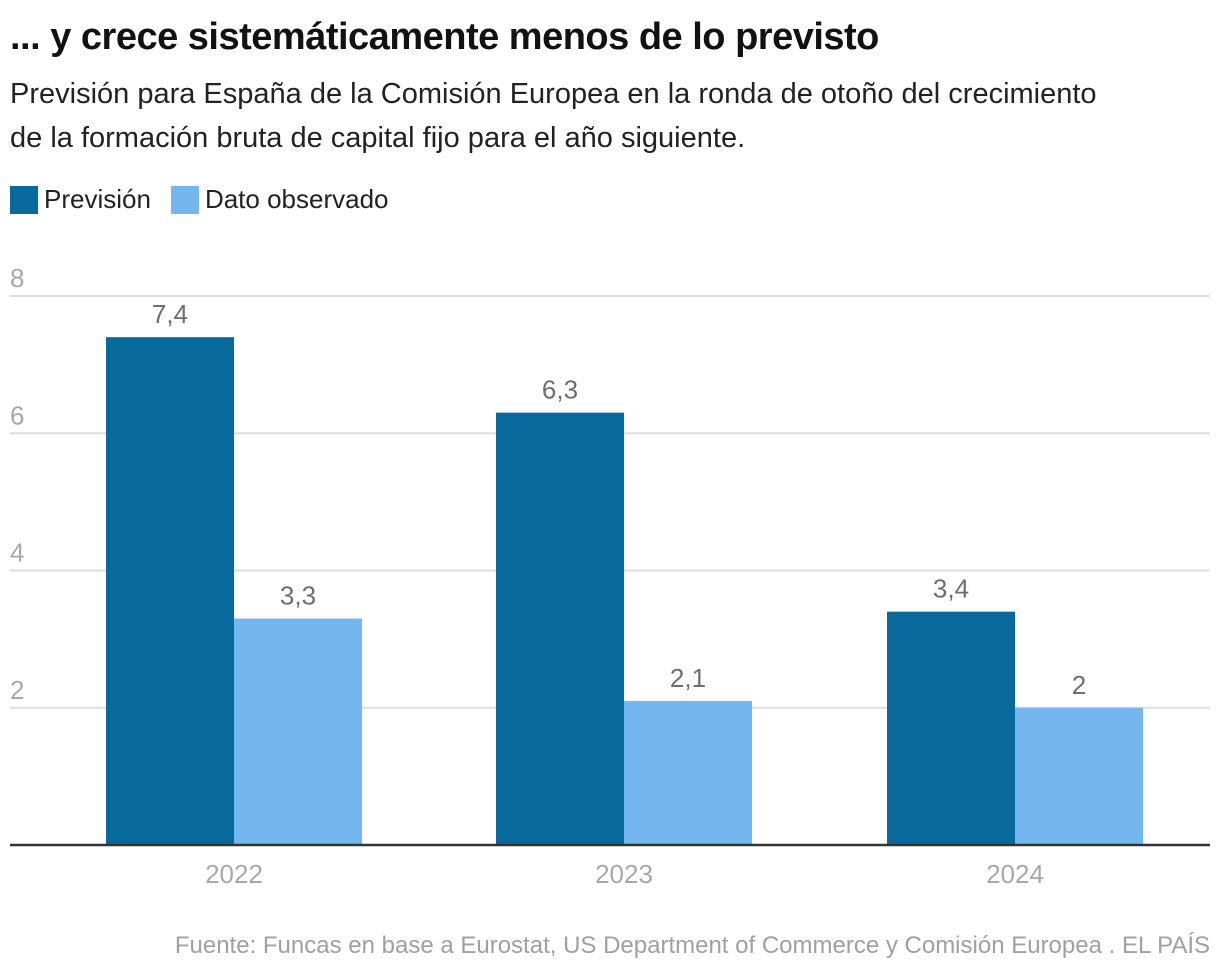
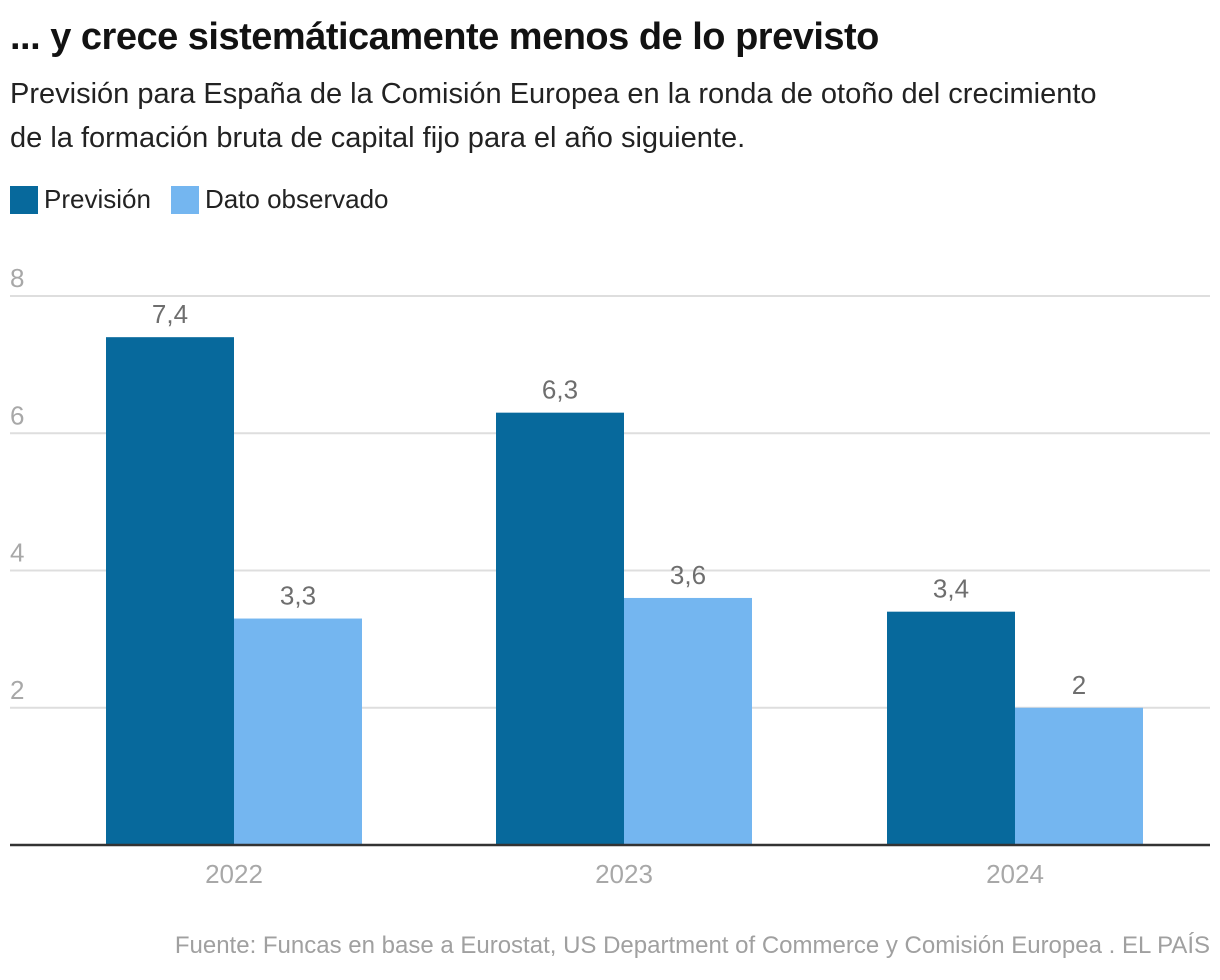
Dato observado/2023: 2,1 -> 3,6
